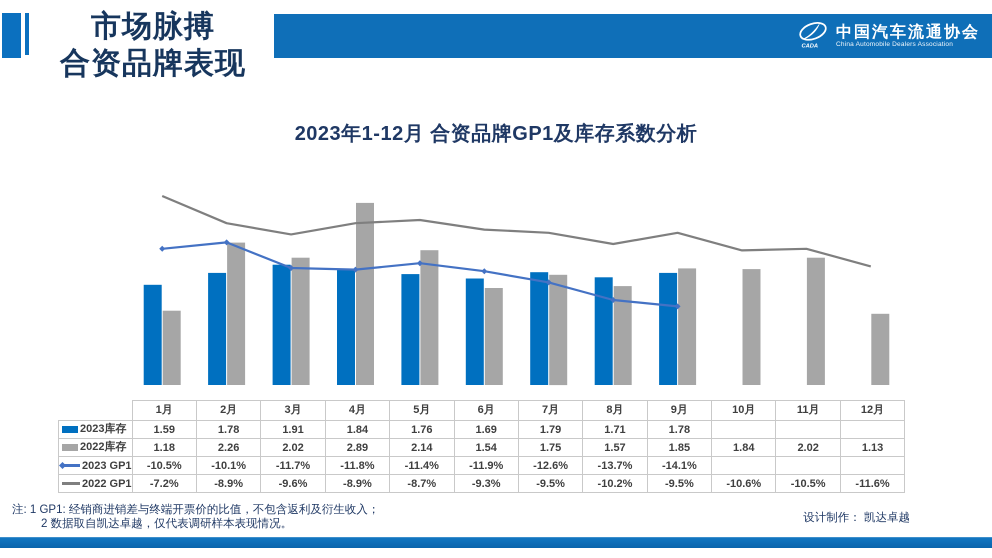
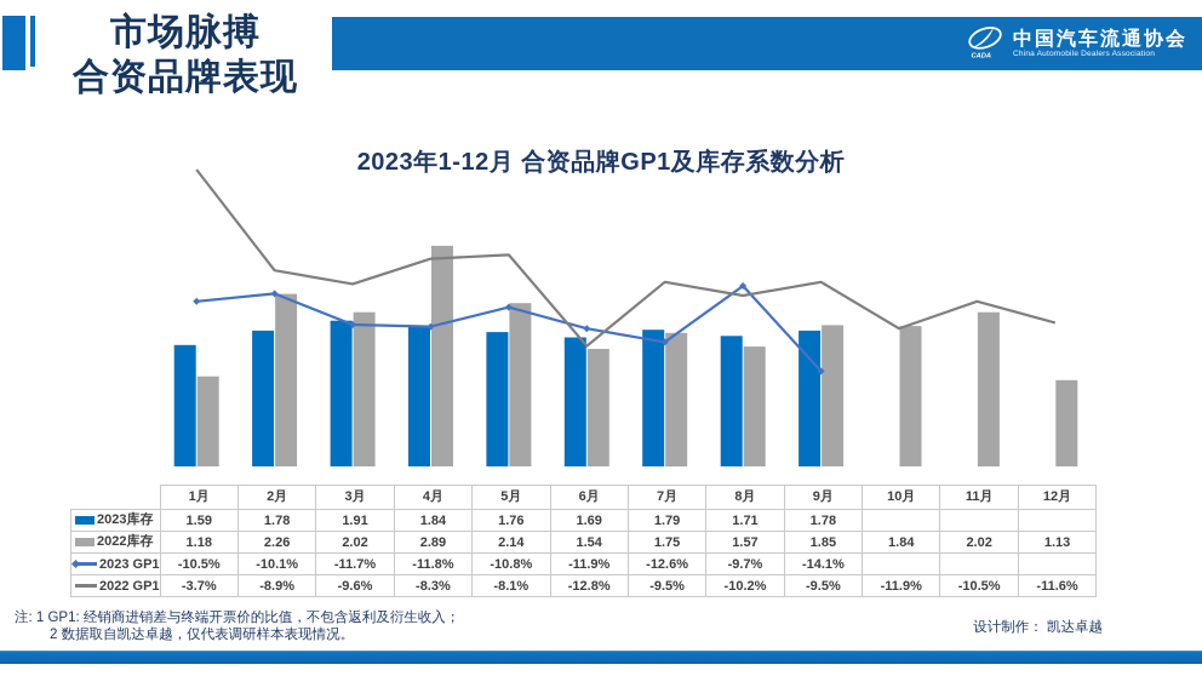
2022 GP1/1月: -7.2% -> -3.7%
2022 GP1/4月: -8.9% -> -8.3%
2023 GP1/5月: -11.4% -> -10.8%
2022 GP1/5月: -8.7% -> -8.1%
2022 GP1/6月: -9.3% -> -12.8%
2023 GP1/8月: -13.7% -> -9.7%
2022 GP1/10月: -10.6% -> -11.9%
